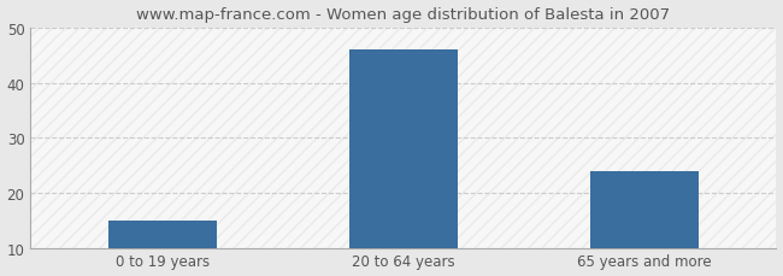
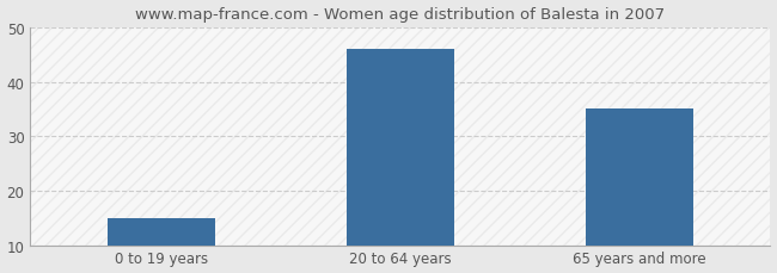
65 years and more: 24 -> 35
